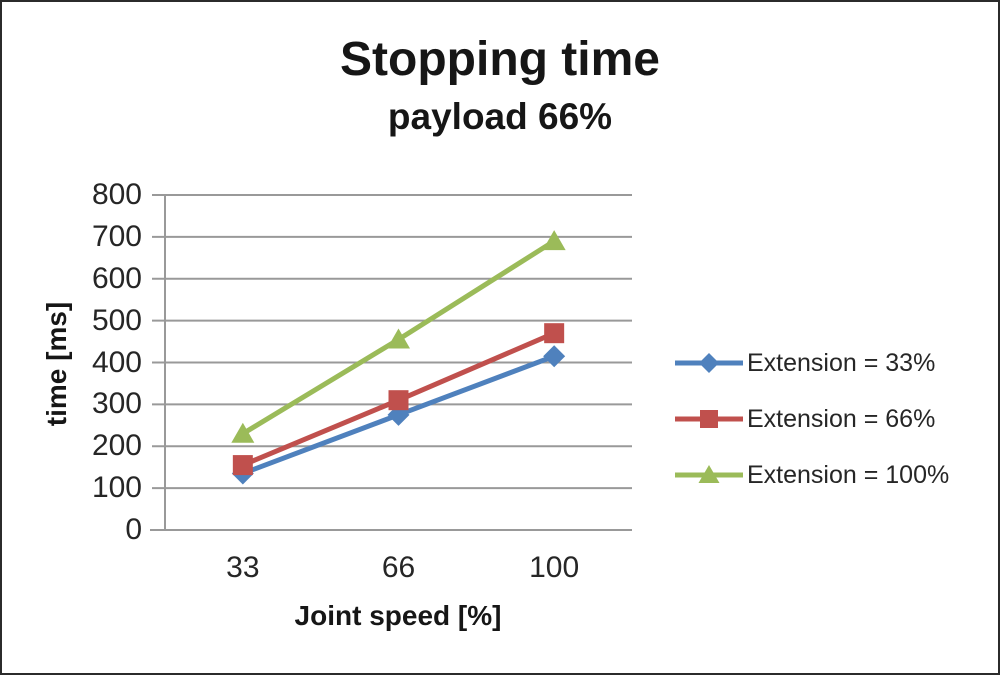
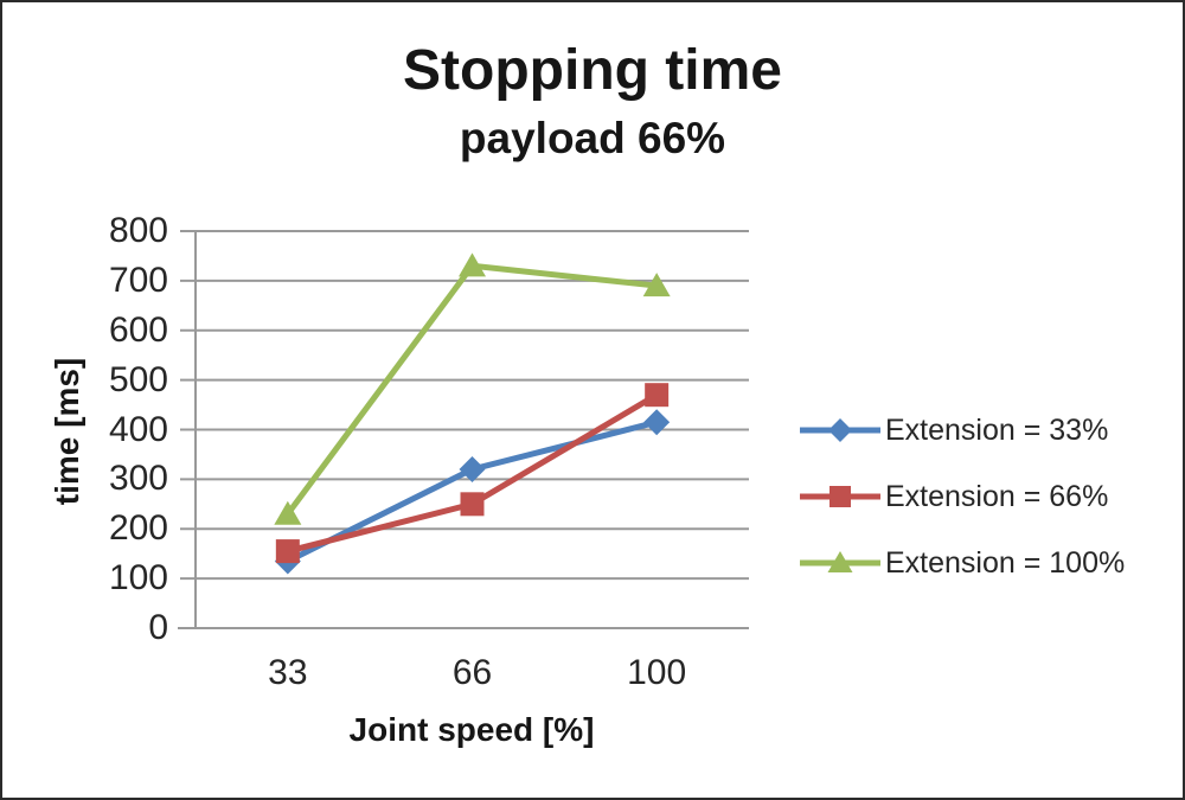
Extension = 33%/66: 280 -> 320
Extension = 66%/66: 310 -> 250
Extension = 100%/66: 460 -> 730
